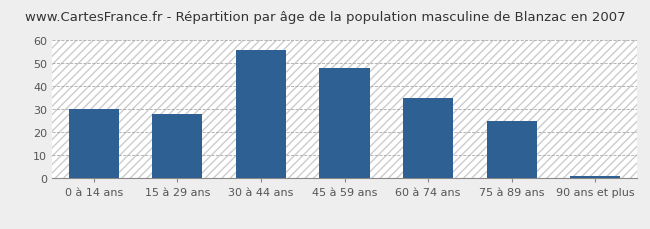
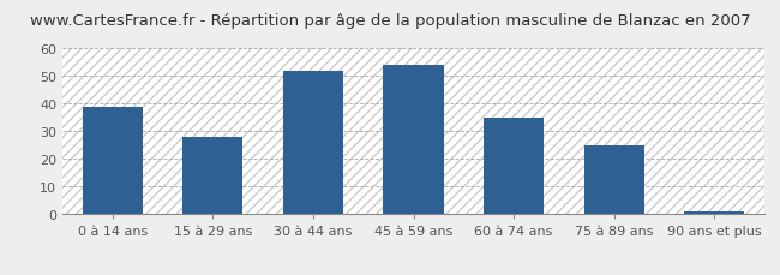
0 à 14 ans: 30 -> 39
30 à 44 ans: 56 -> 52
45 à 59 ans: 48 -> 54
